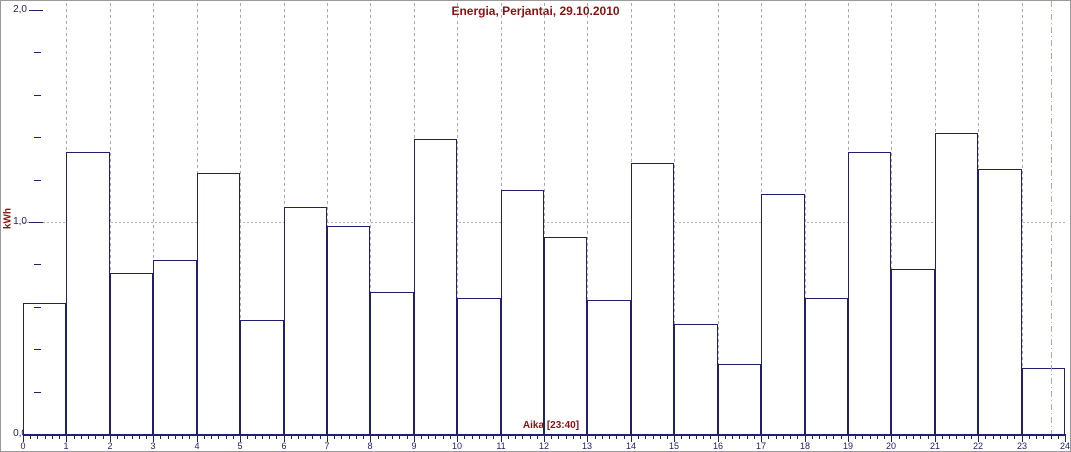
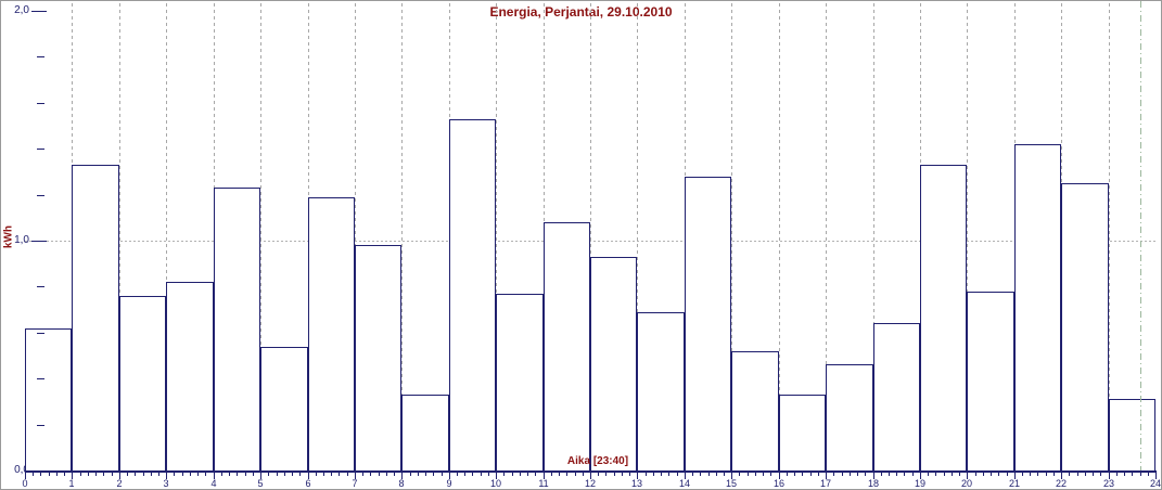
6: 1,07 -> 1,19
8: 0,67 -> 0,33
9: 1,39 -> 1,53
10: 0,64 -> 0,77
11: 1,15 -> 1,08
13: 0,63 -> 0,69
17: 1,13 -> 0,46
